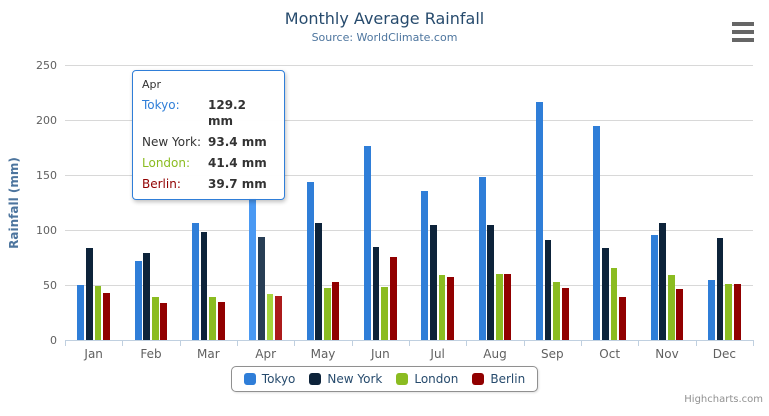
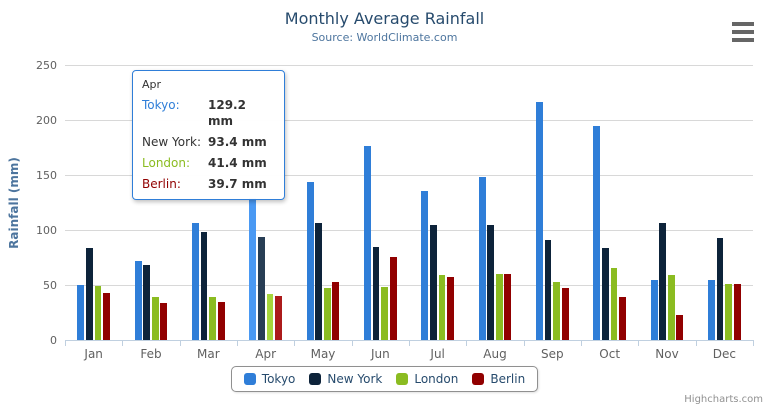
New York/Feb: 79 -> 68
Tokyo/Nov: 96 -> 55
Berlin/Nov: 47 -> 23
